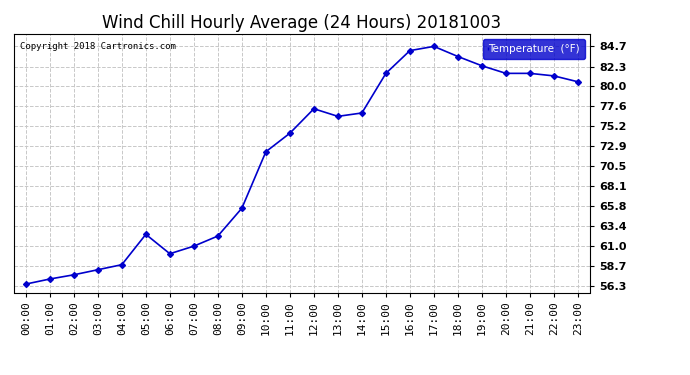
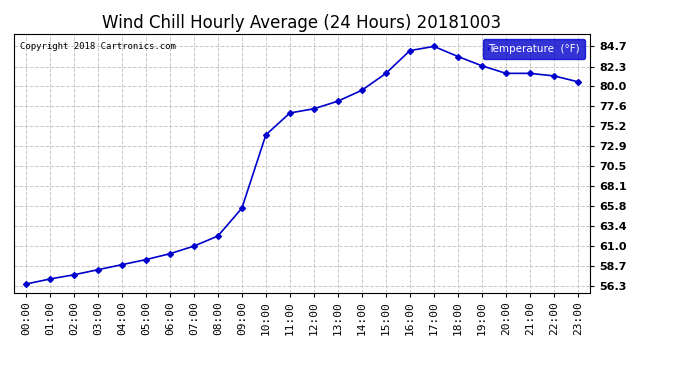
05:00: 62.4 -> 59.4
10:00: 72.2 -> 74.2
11:00: 74.4 -> 76.8
13:00: 76.4 -> 78.2
14:00: 76.8 -> 79.5
